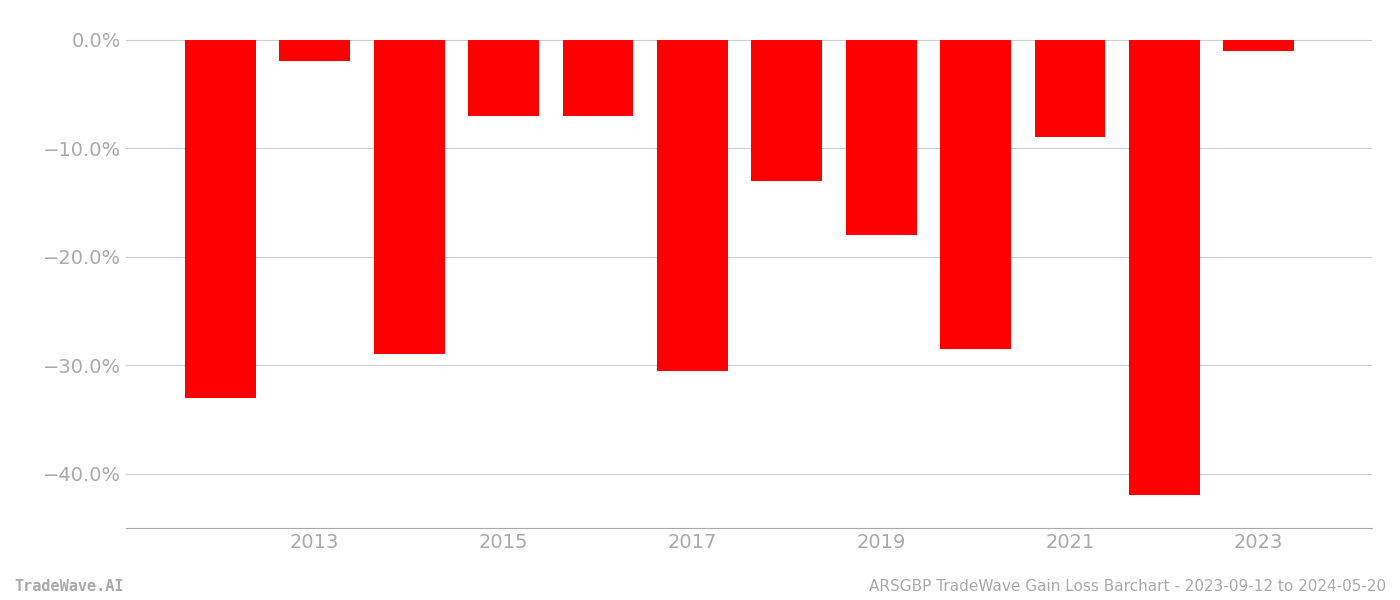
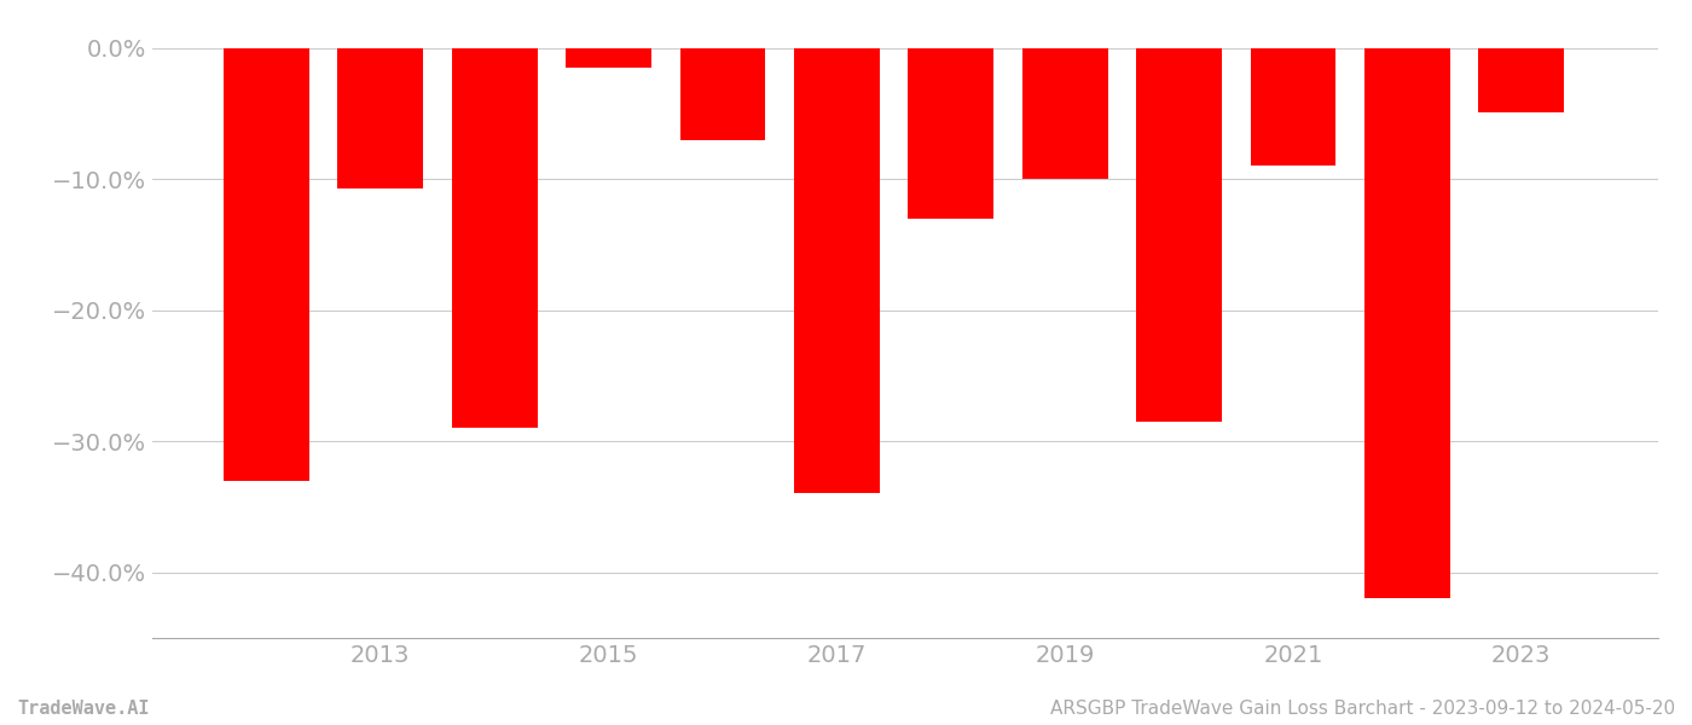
2013: -2.0% -> -10.7%
2015: -7.0% -> -1.5%
2017: -30.5% -> -33.9%
2019: -18.0% -> -10.0%
2023: -1.0% -> -4.9%
